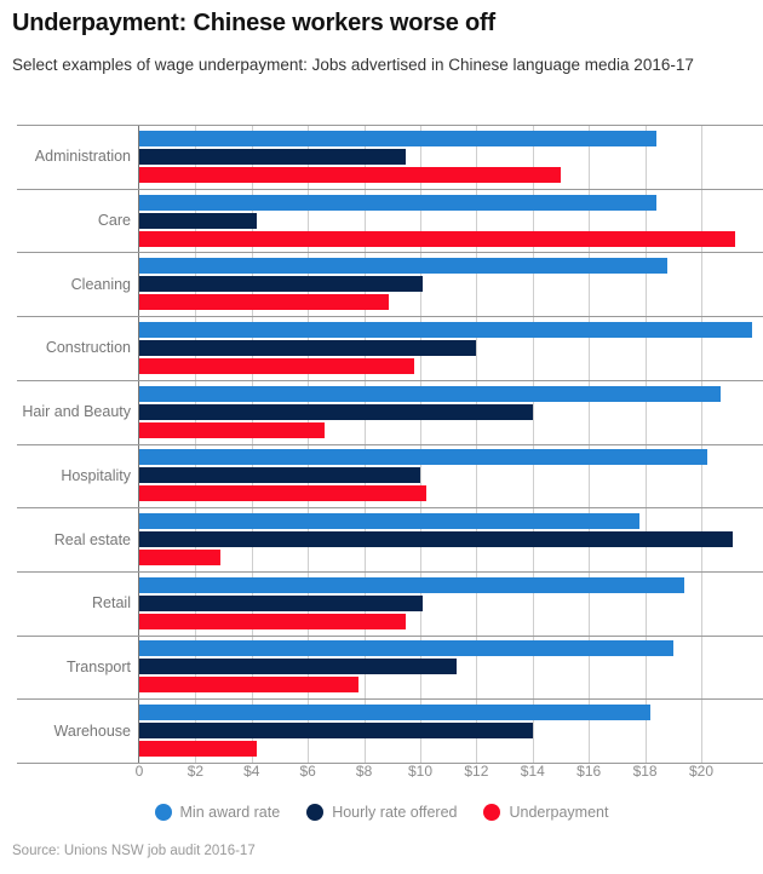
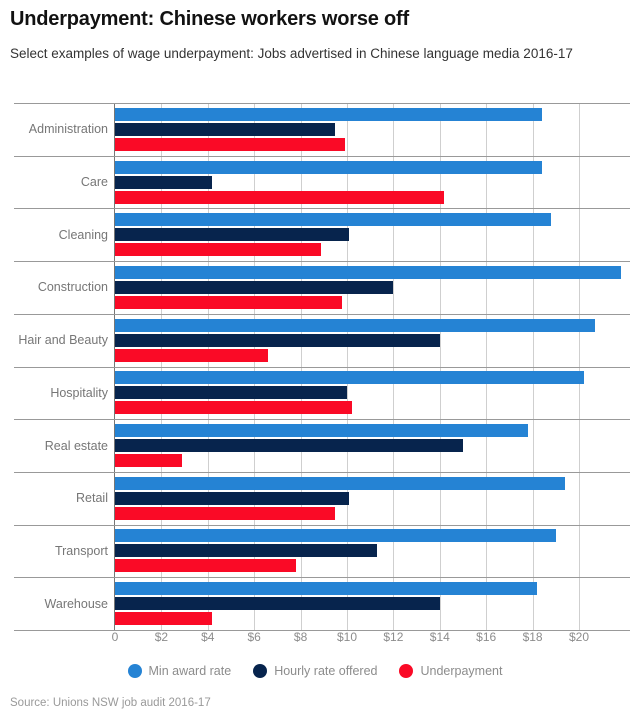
Underpayment/Administration: $15.0 -> $9.9
Underpayment/Care: $21.2 -> $14.2
Hourly rate offered/Real estate: $21.1 -> $15.0
